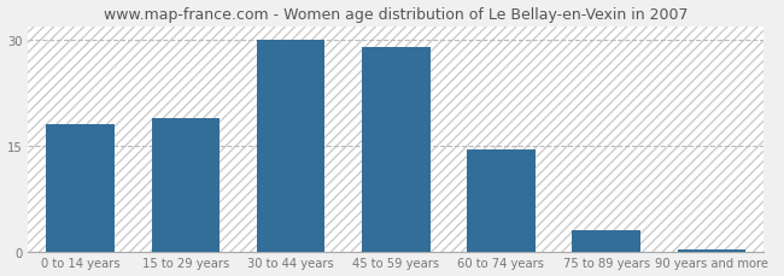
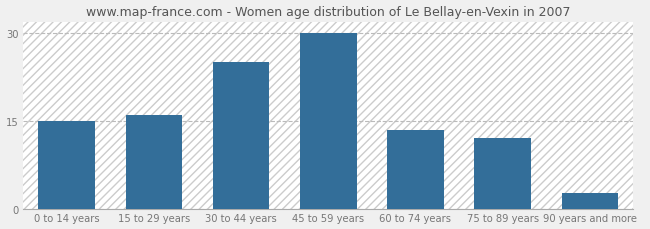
0 to 14 years: 18.0 -> 15.0
15 to 29 years: 19.0 -> 16.0
30 to 44 years: 30.0 -> 25.0
45 to 59 years: 29.0 -> 30.0
60 to 74 years: 14.5 -> 13.4
75 to 89 years: 3.0 -> 12.0
90 years and more: 0.3 -> 2.6
